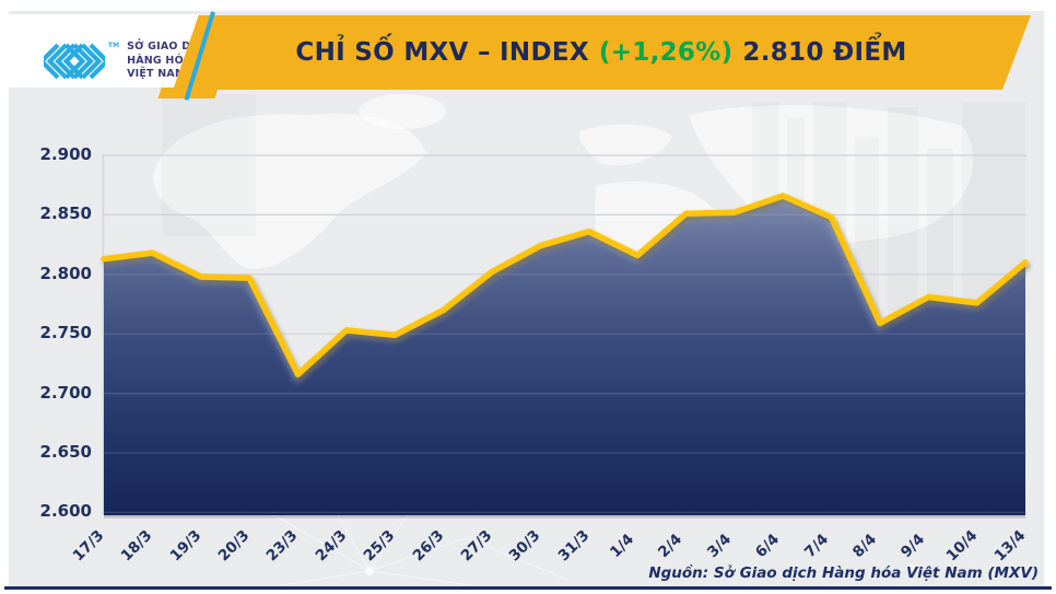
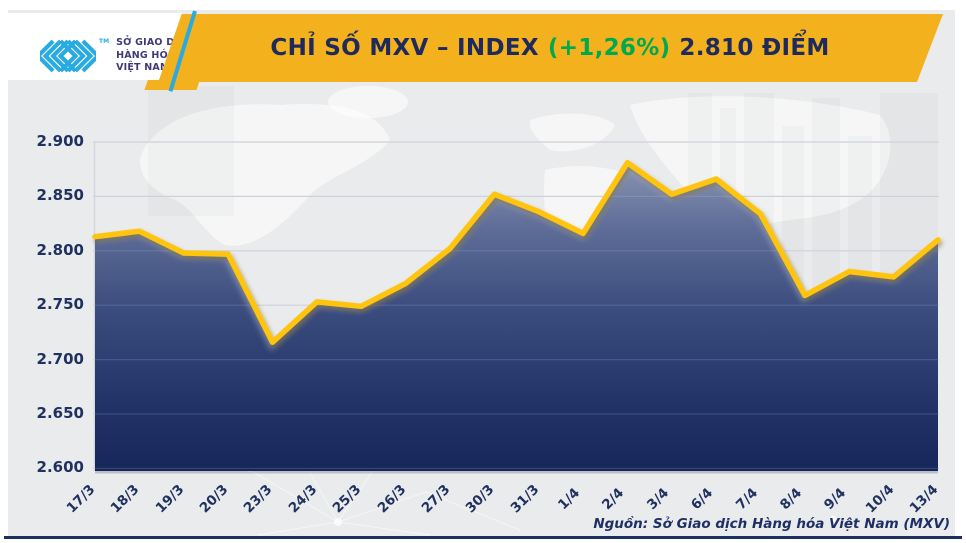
30/3: 2824 -> 2852
2/4: 2851 -> 2881
7/4: 2848 -> 2834
